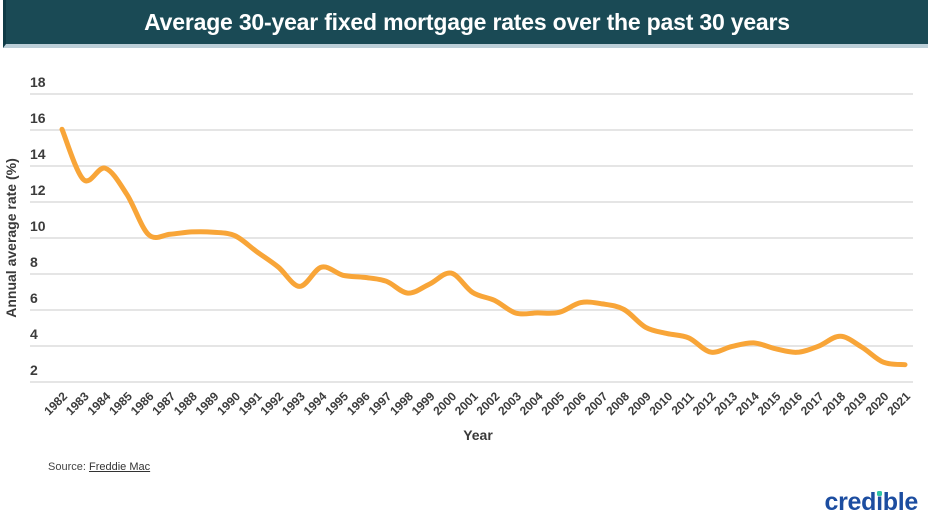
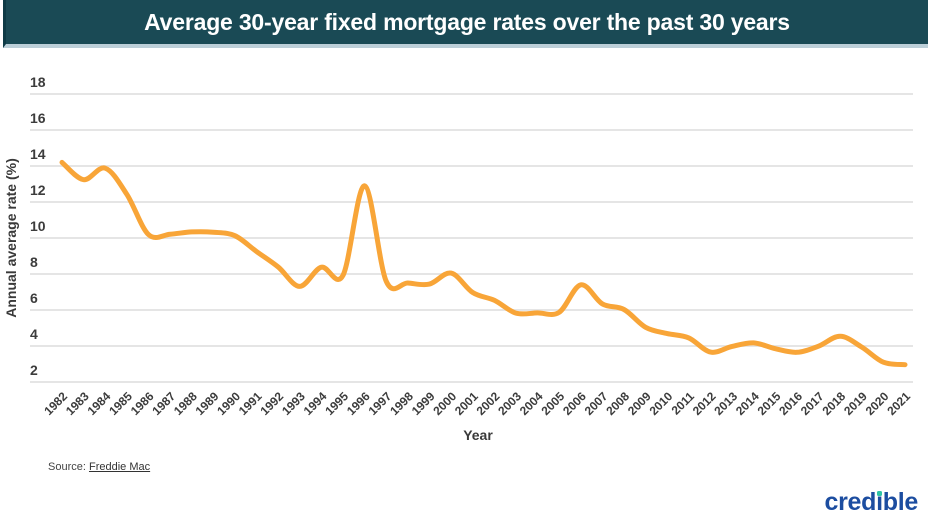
1982: 16.0 -> 14.2
1996: 7.8 -> 12.9
1998: 6.9 -> 7.5
2006: 6.4 -> 7.4
